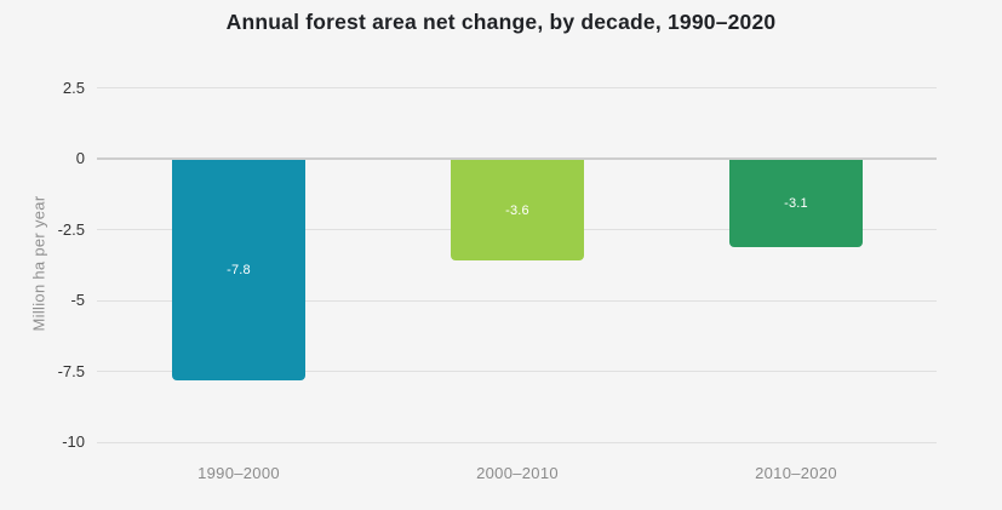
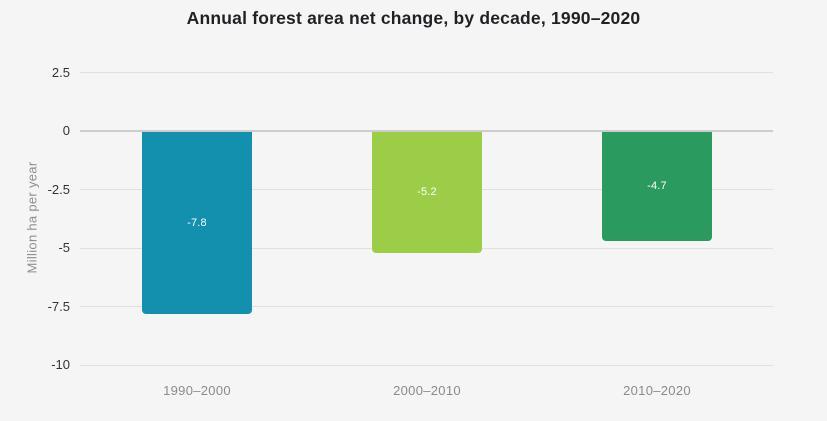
2000–2010: -3.6 -> -5.2
2010–2020: -3.1 -> -4.7
